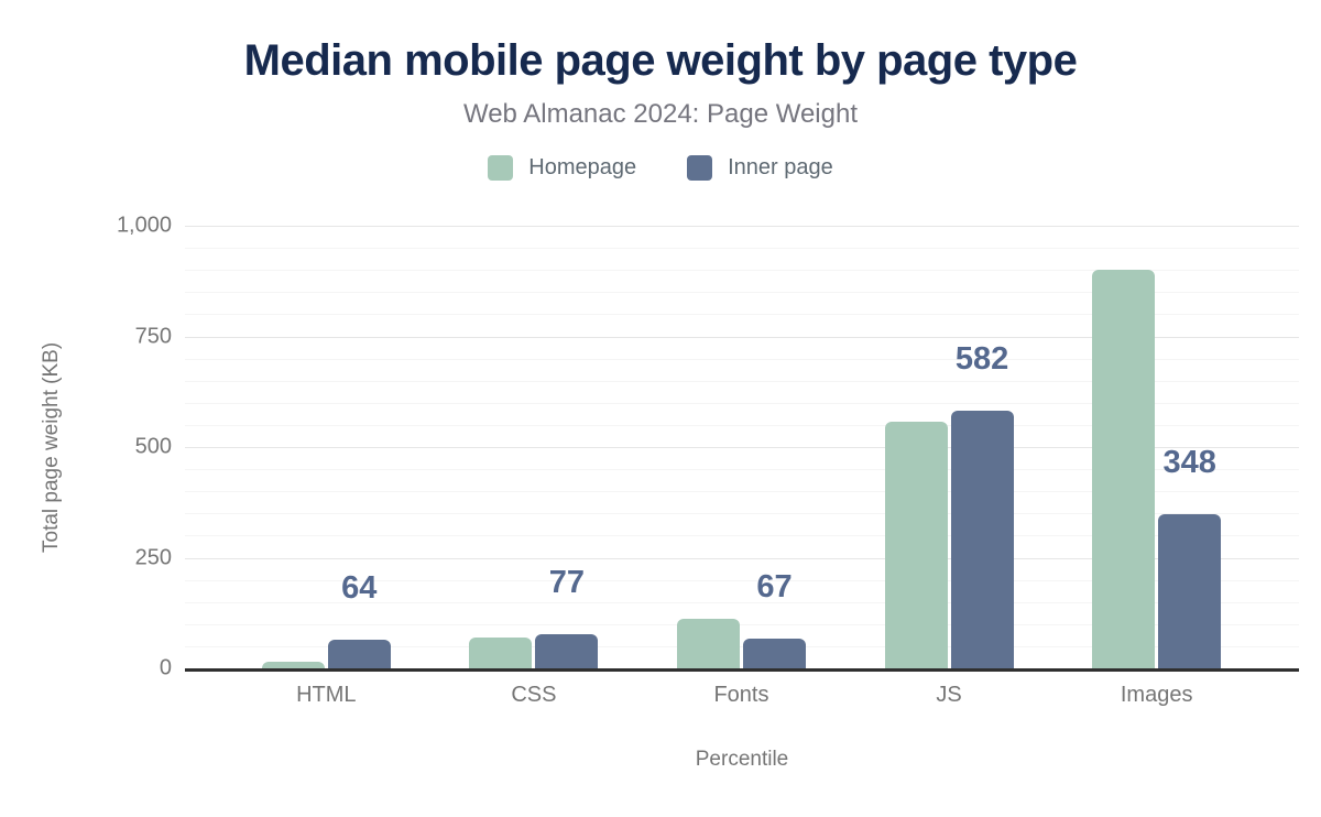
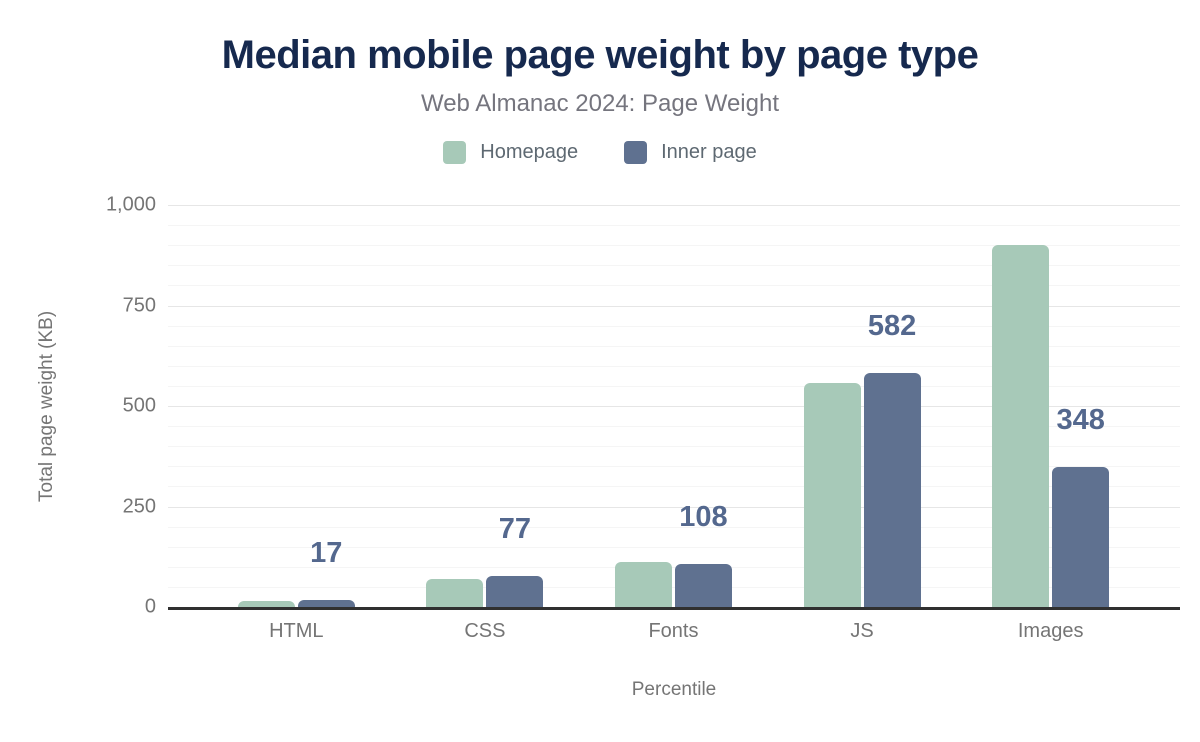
Inner page/HTML: 64 -> 17
Inner page/Fonts: 67 -> 108
